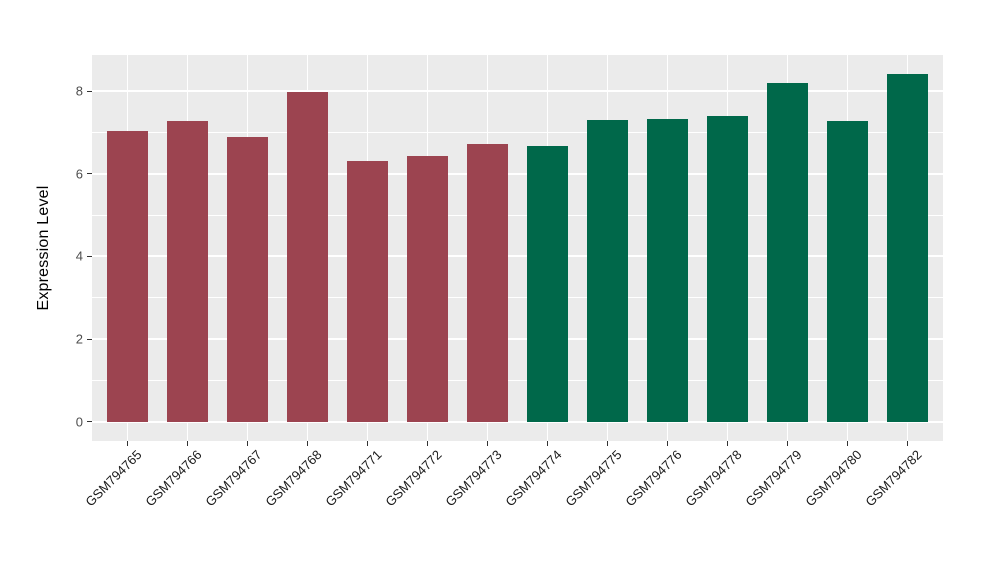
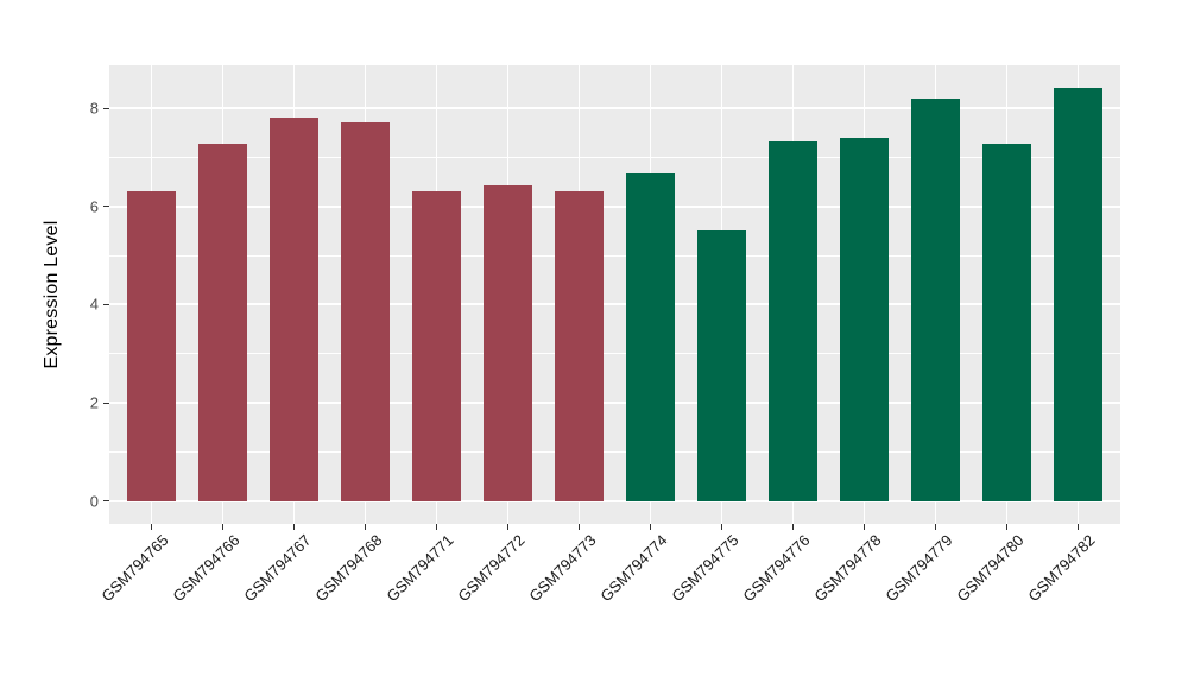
GSM794765: 7.0 -> 6.3
GSM794767: 6.9 -> 7.8
GSM794768: 8.0 -> 7.7
GSM794773: 6.7 -> 6.3
GSM794775: 7.3 -> 5.5
